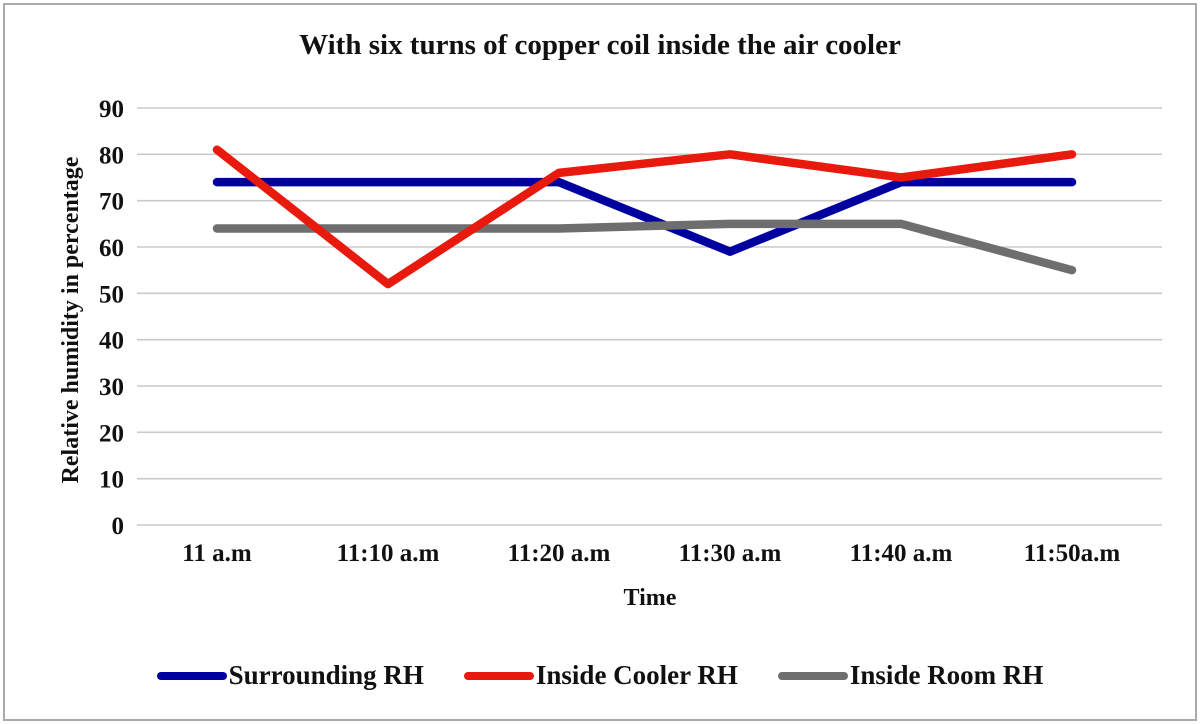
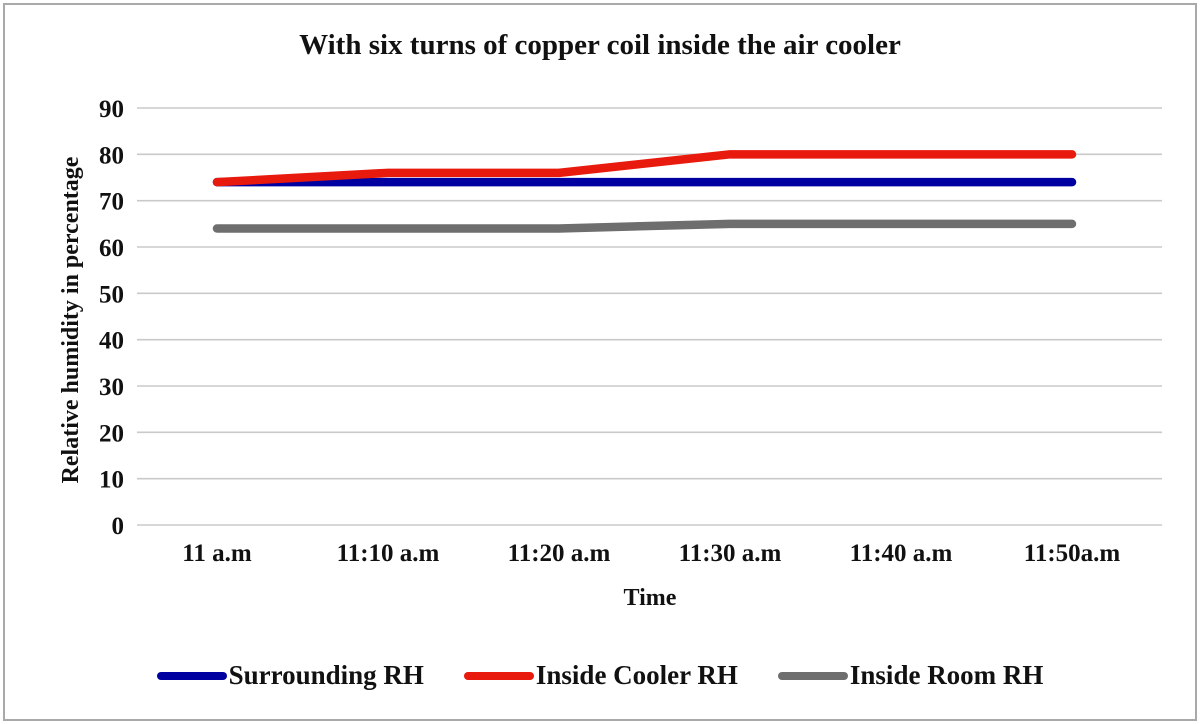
Inside Cooler RH/11 a.m: 81 -> 74
Inside Cooler RH/11:10 a.m: 52 -> 76
Surrounding RH/11:30 a.m: 59 -> 74
Inside Cooler RH/11:40 a.m: 75 -> 80
Inside Room RH/11:50a.m: 55 -> 65
